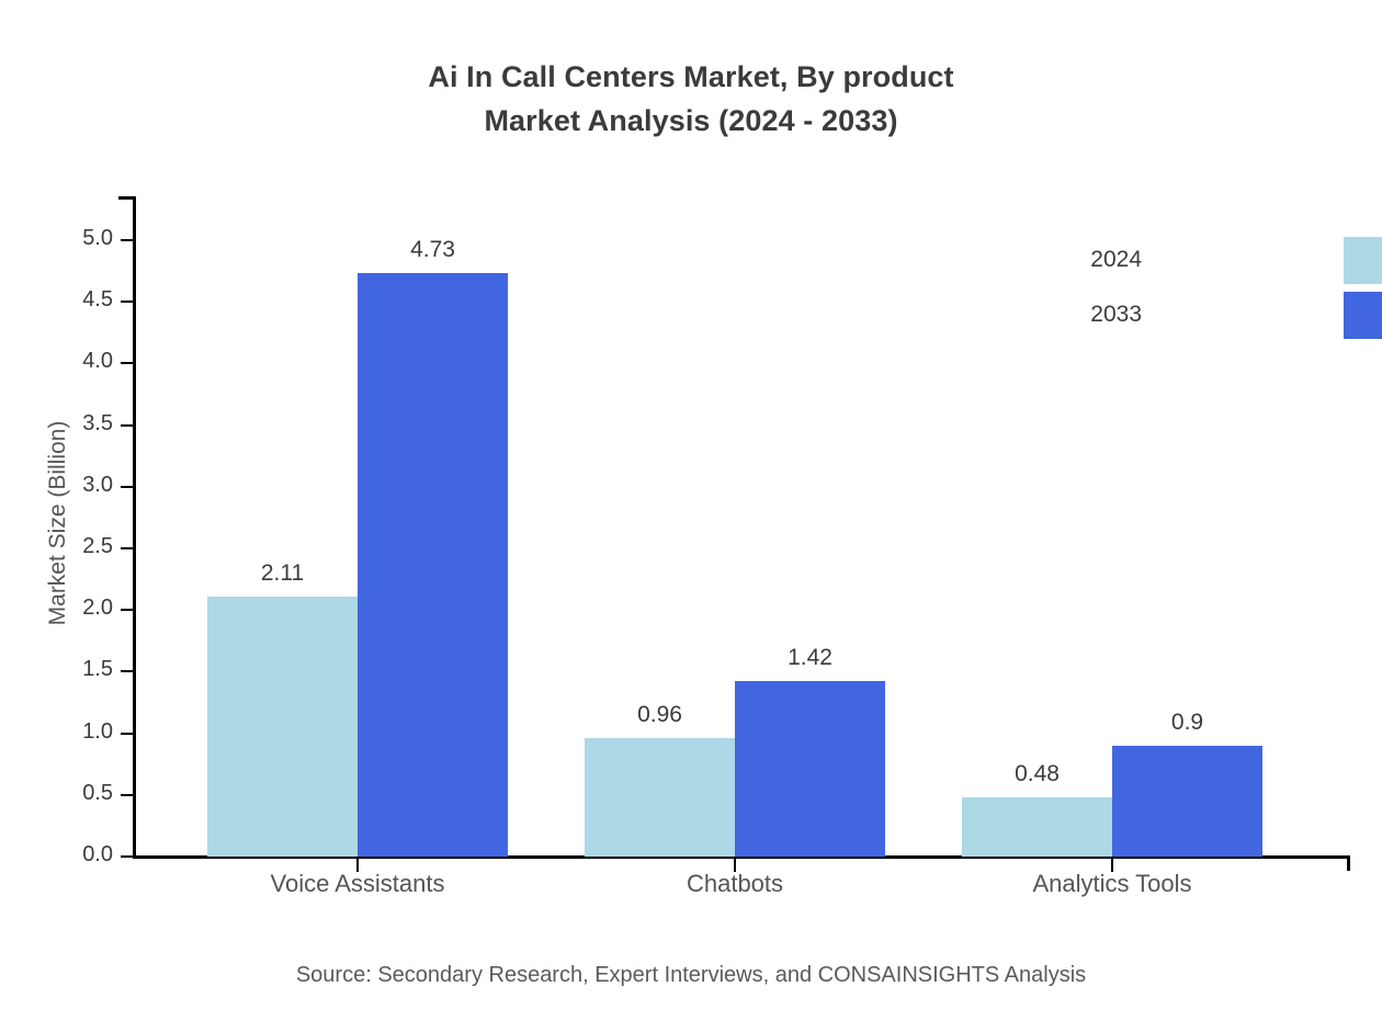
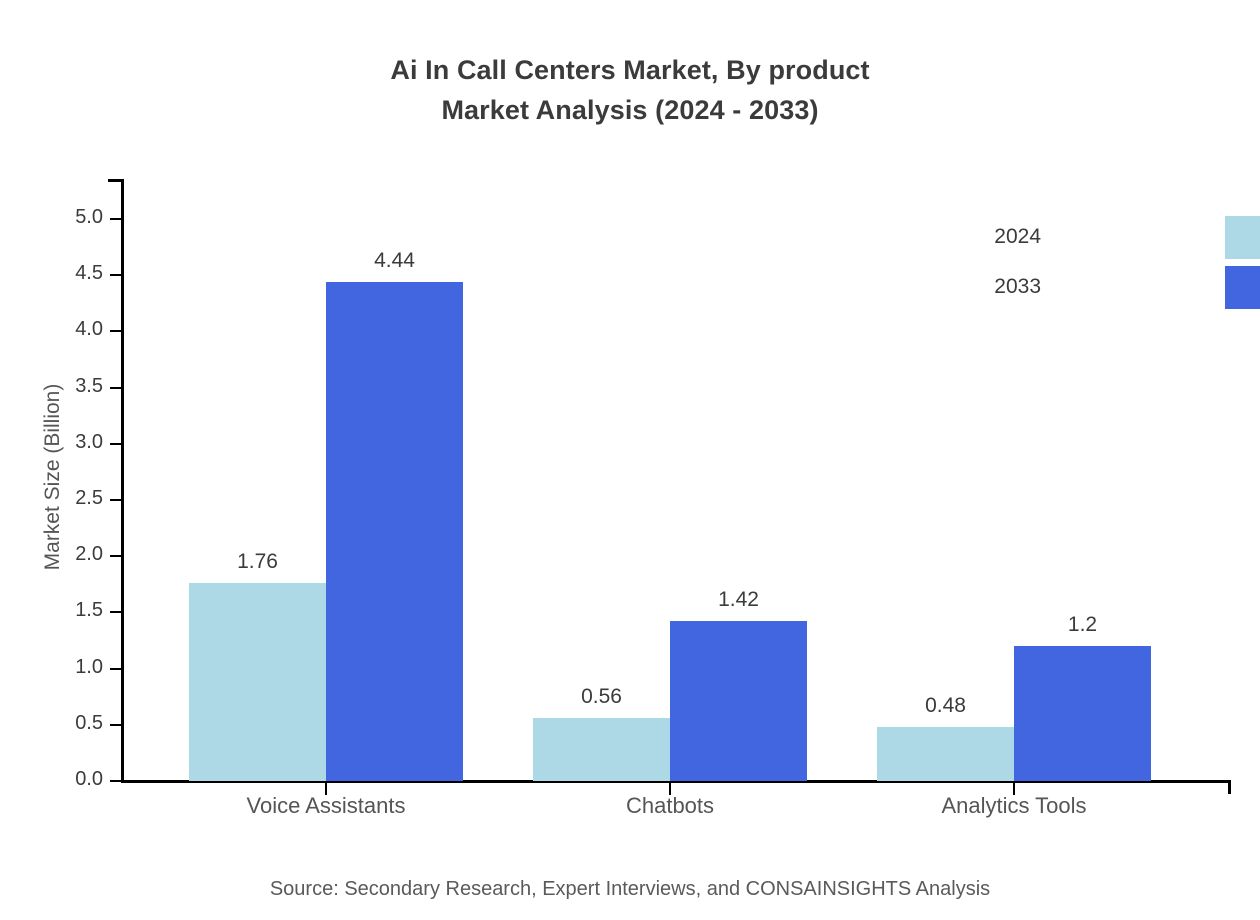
2024/Voice Assistants: 2.11 -> 1.76
2033/Voice Assistants: 4.73 -> 4.44
2024/Chatbots: 0.96 -> 0.56
2033/Analytics Tools: 0.9 -> 1.2
